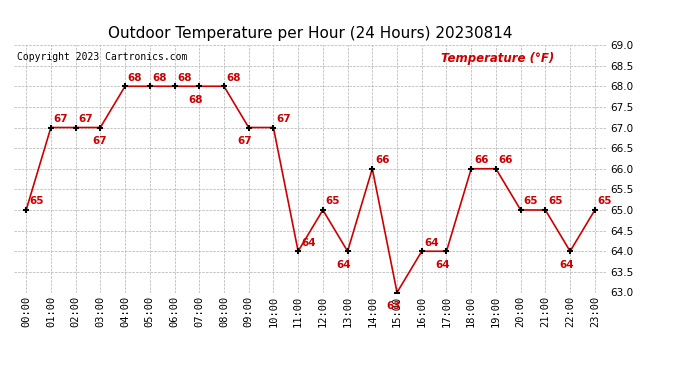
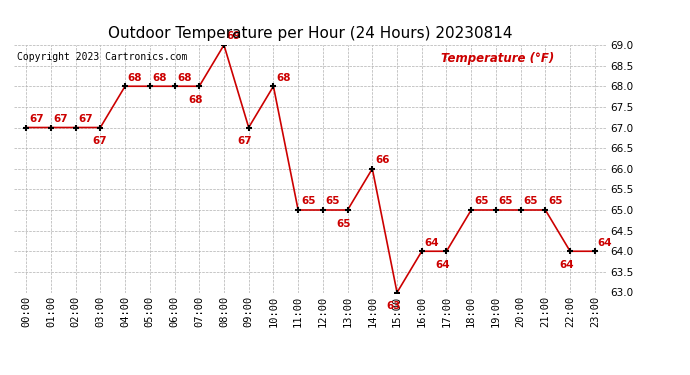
00:00: 65 -> 67
08:00: 68 -> 69
10:00: 67 -> 68
11:00: 64 -> 65
13:00: 64 -> 65
18:00: 66 -> 65
19:00: 66 -> 65
23:00: 65 -> 64
